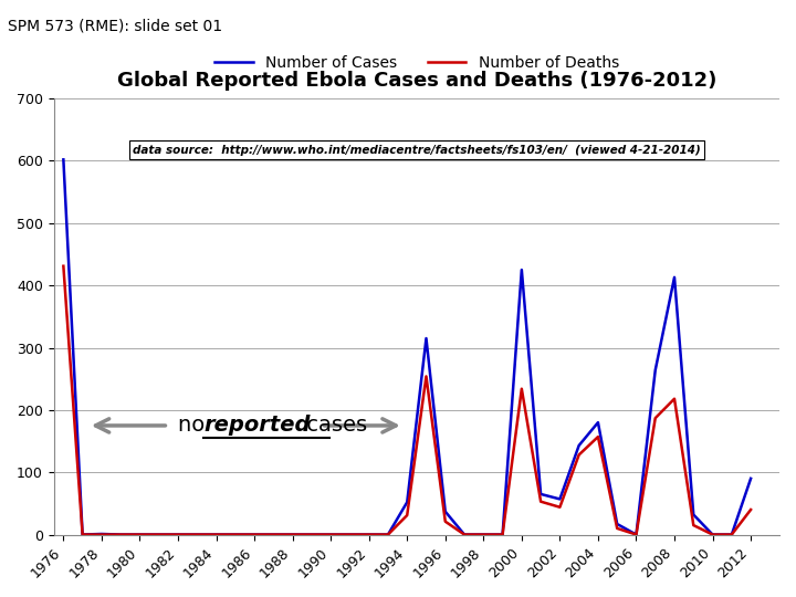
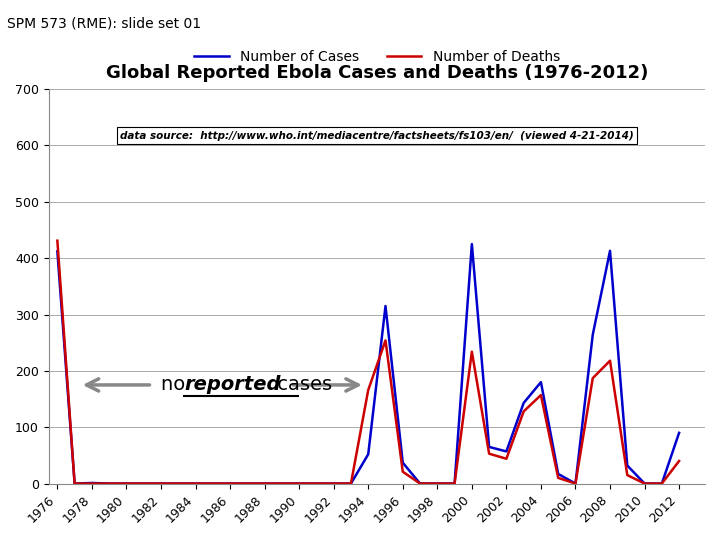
Number of Cases/1976: 602 -> 412
Number of Deaths/1994: 31 -> 166
